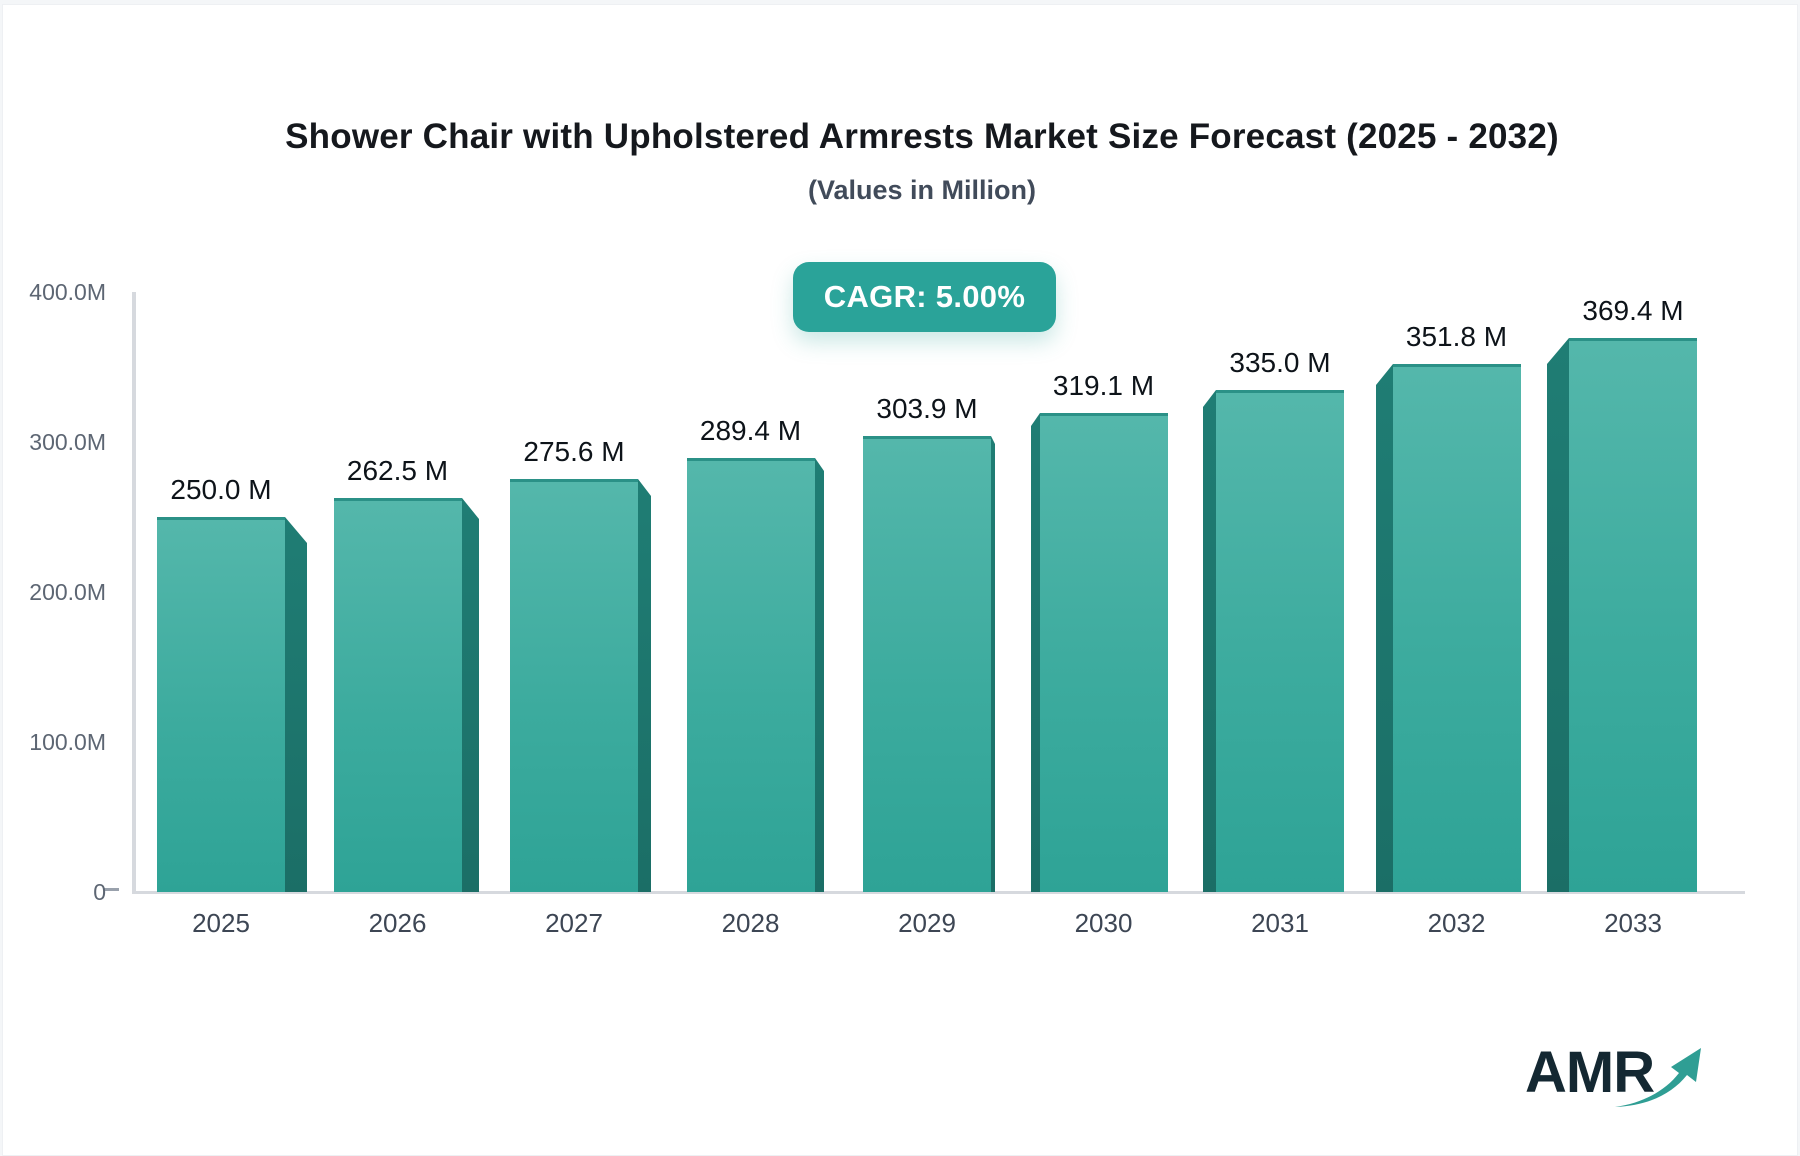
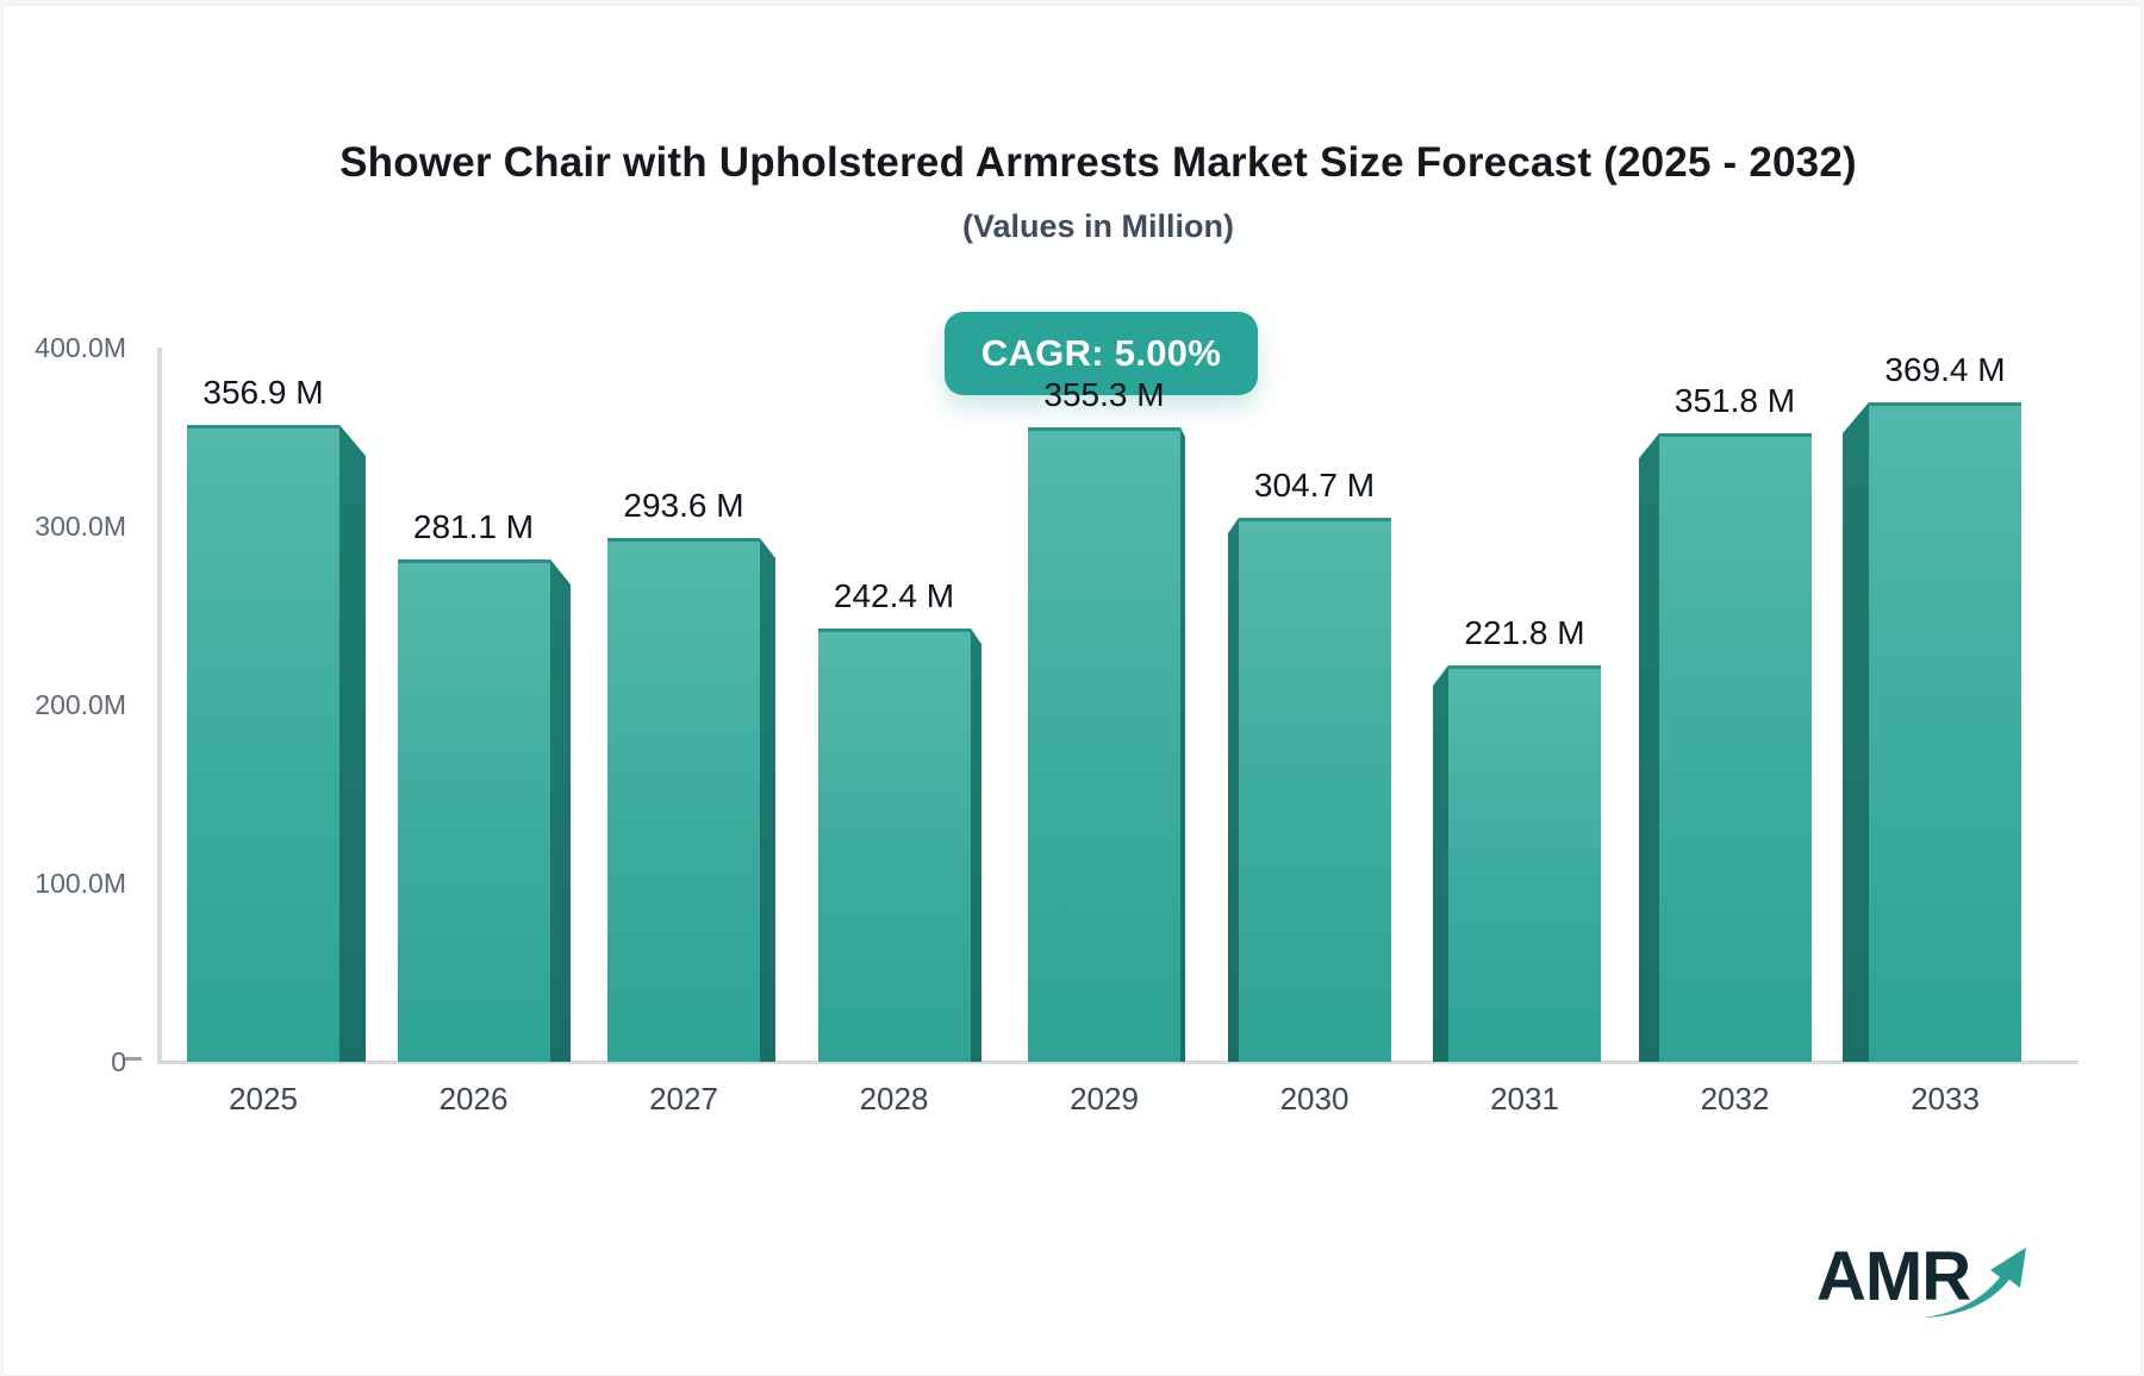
2025: 250.0 -> 356.9
2026: 262.5 -> 281.1
2027: 275.6 -> 293.6
2028: 289.4 -> 242.4
2029: 303.9 -> 355.3
2030: 319.1 -> 304.7
2031: 335.0 -> 221.8
